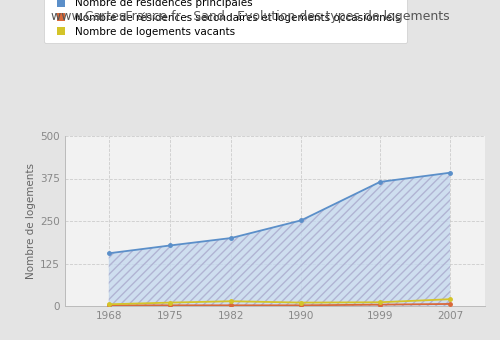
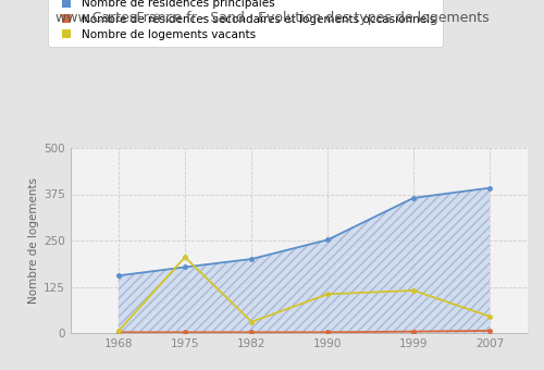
Nombre de logements vacants/1975: 10 -> 205
Nombre de logements vacants/1982: 14 -> 30
Nombre de logements vacants/1990: 10 -> 105
Nombre de logements vacants/1999: 11 -> 115
Nombre de logements vacants/2007: 20 -> 45
